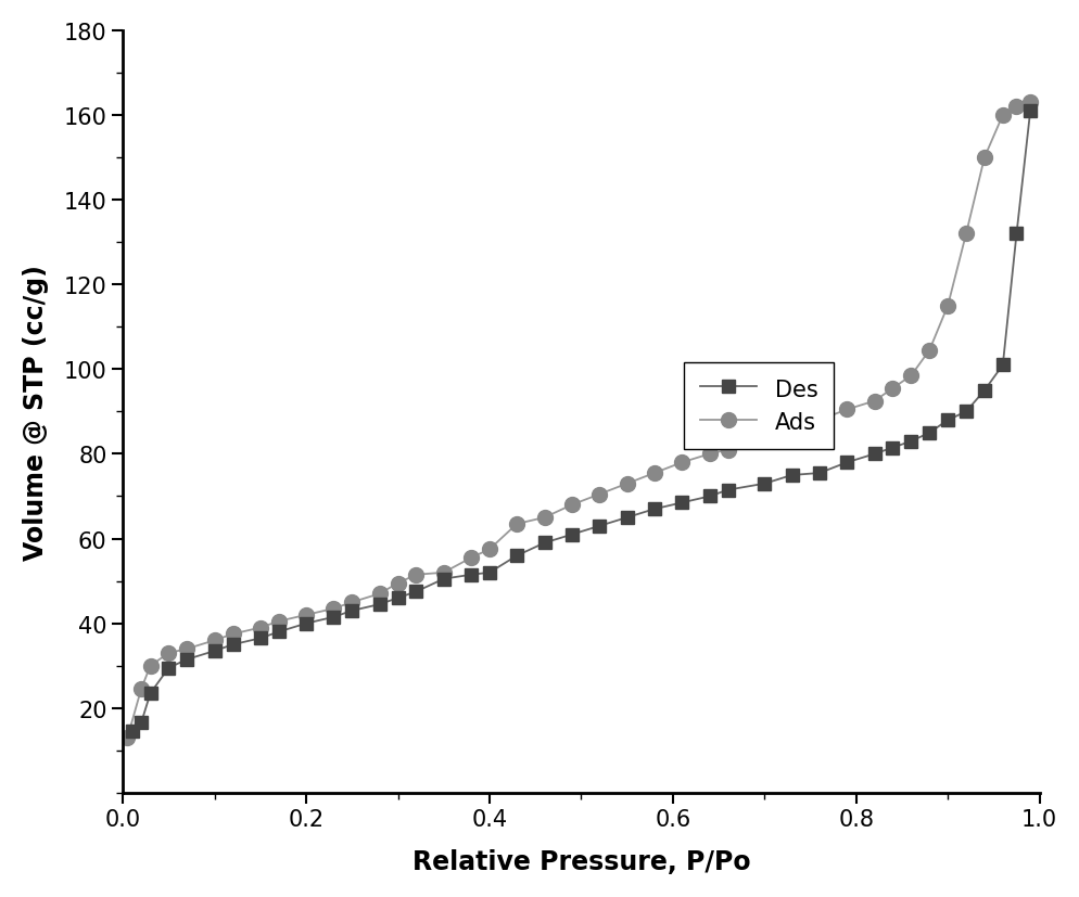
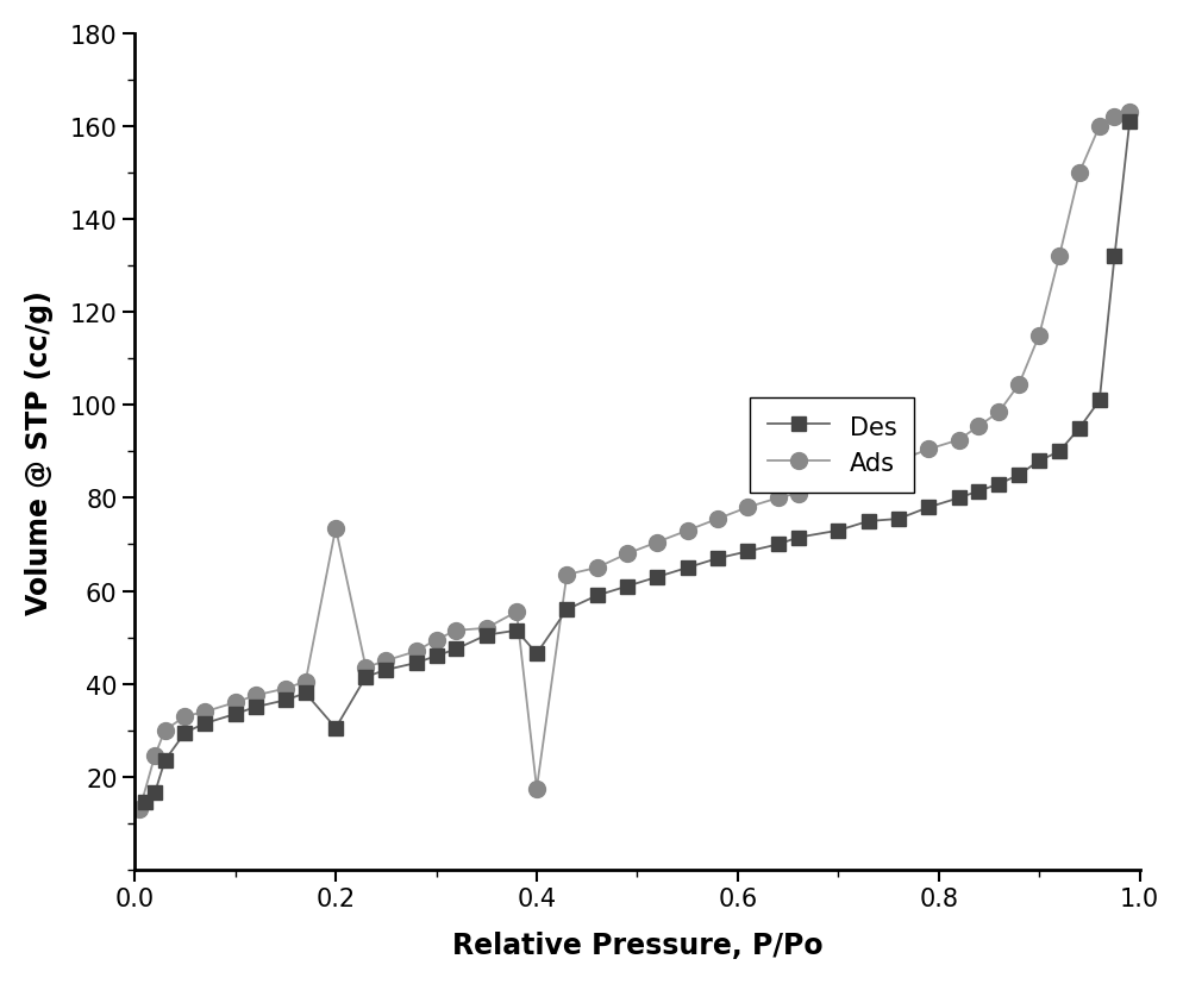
Des/0.2: 40.0 -> 30.5
Ads/0.2: 42.0 -> 73.5
Des/0.4: 52.0 -> 46.5
Ads/0.4: 57.5 -> 17.5
